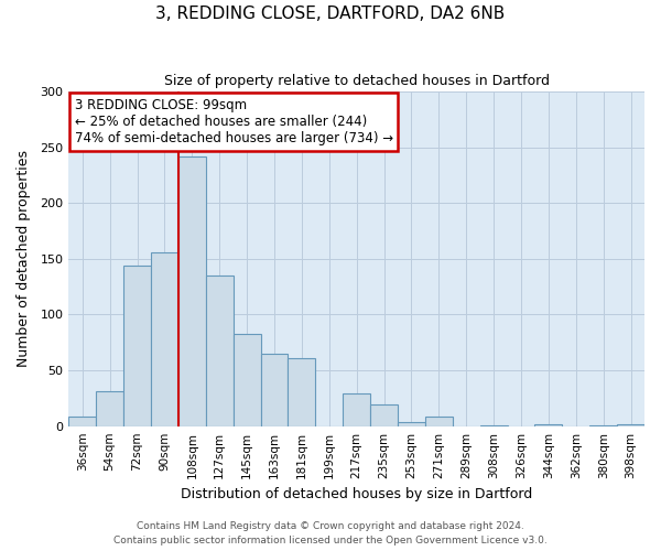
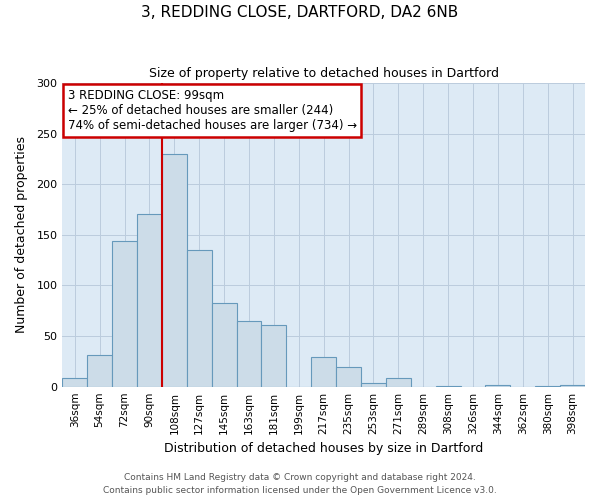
90sqm: 156 -> 171
108sqm: 242 -> 230
